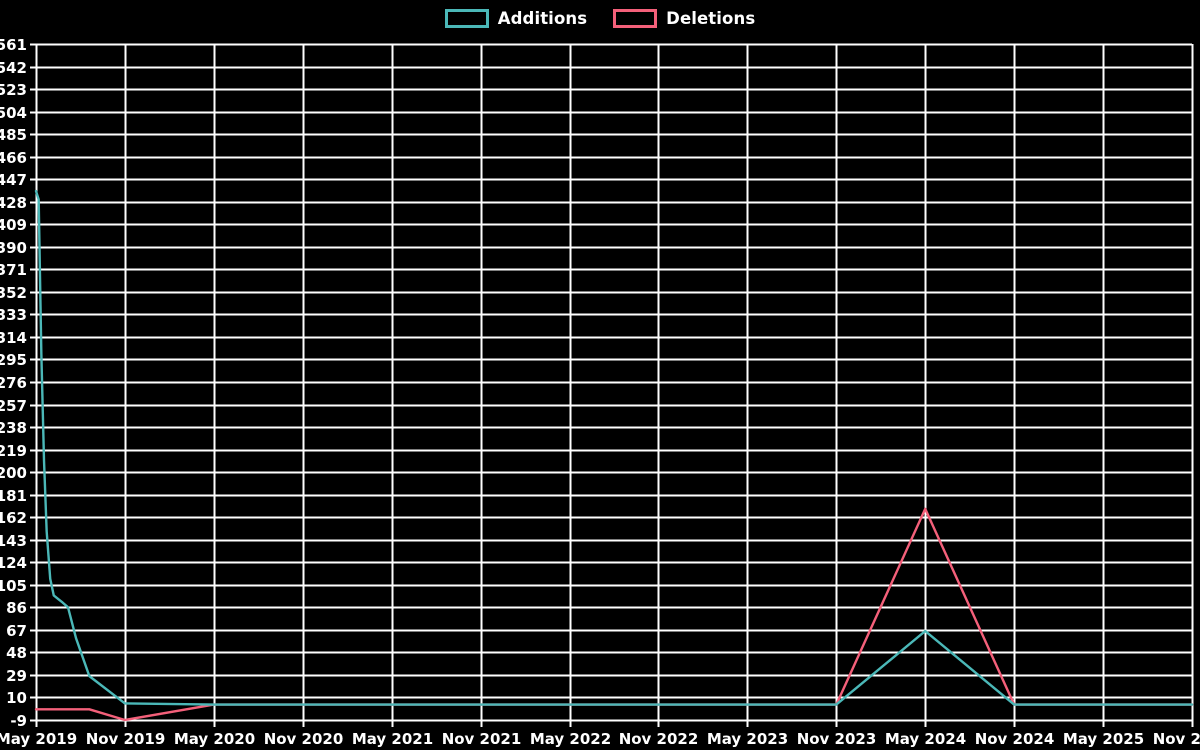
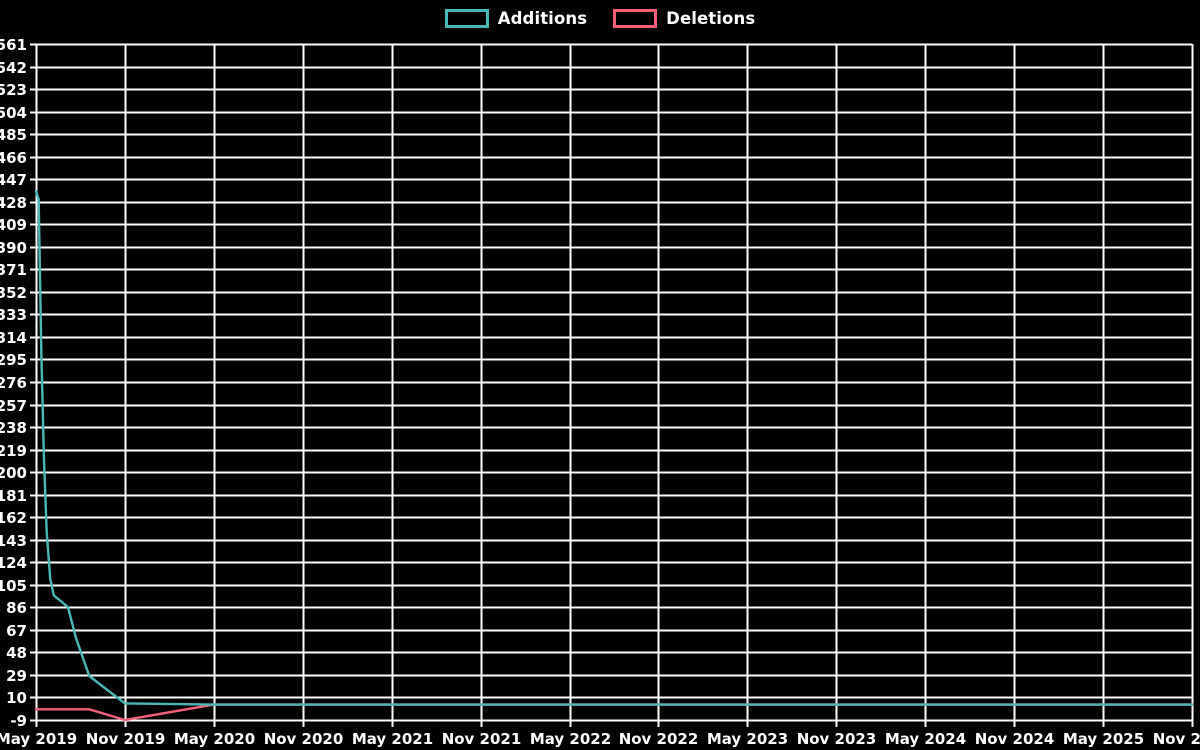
Additions/10: 66 -> 4
Deletions/10: 169 -> 4
